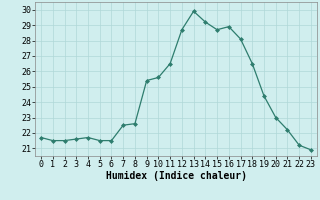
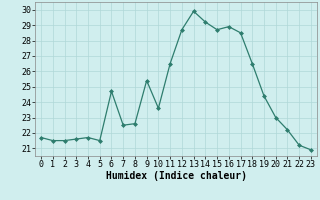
6: 21.5 -> 24.7
10: 25.6 -> 23.6
17: 28.1 -> 28.5
